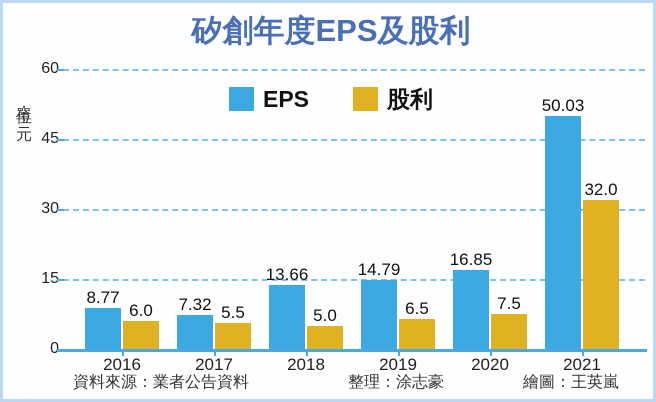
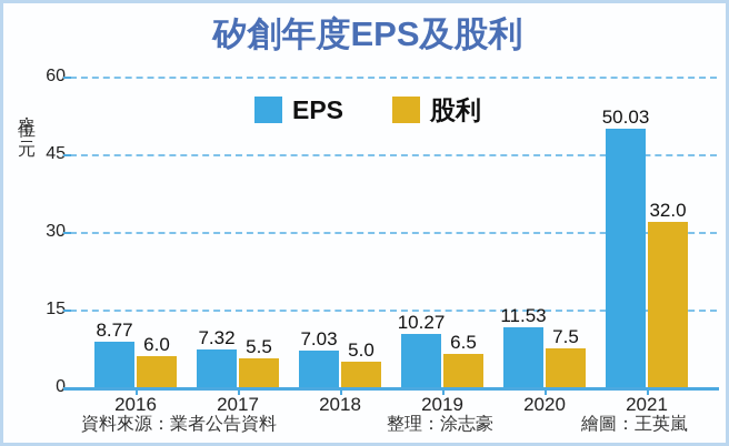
EPS/2018: 13.66 -> 7.03
EPS/2019: 14.79 -> 10.27
EPS/2020: 16.85 -> 11.53
